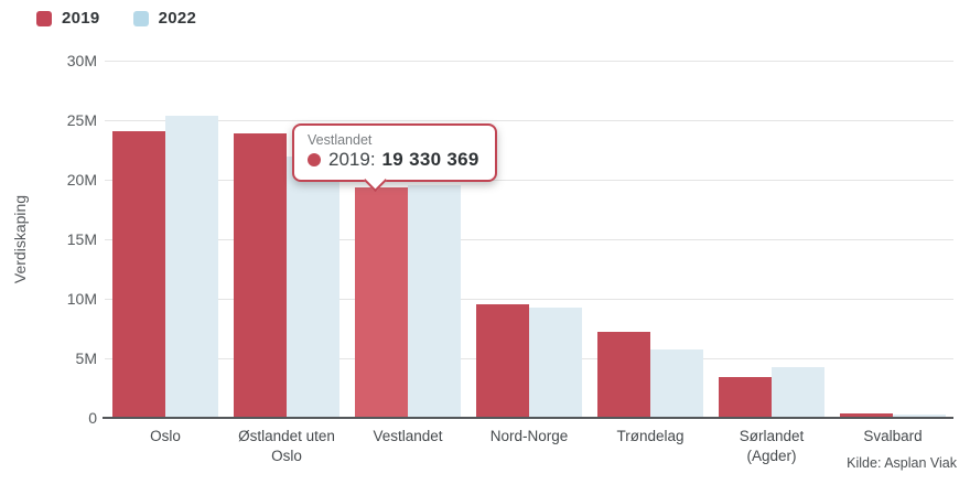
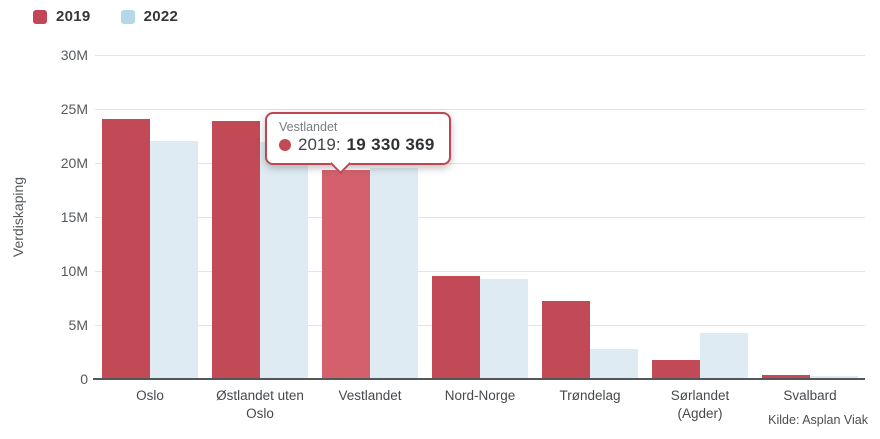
2022/Oslo: 25.4M -> 22.0M
2022/Trøndelag: 5.7M -> 2.8M
2019/Sørlandet (Agder): 3.4M -> 1.8M
